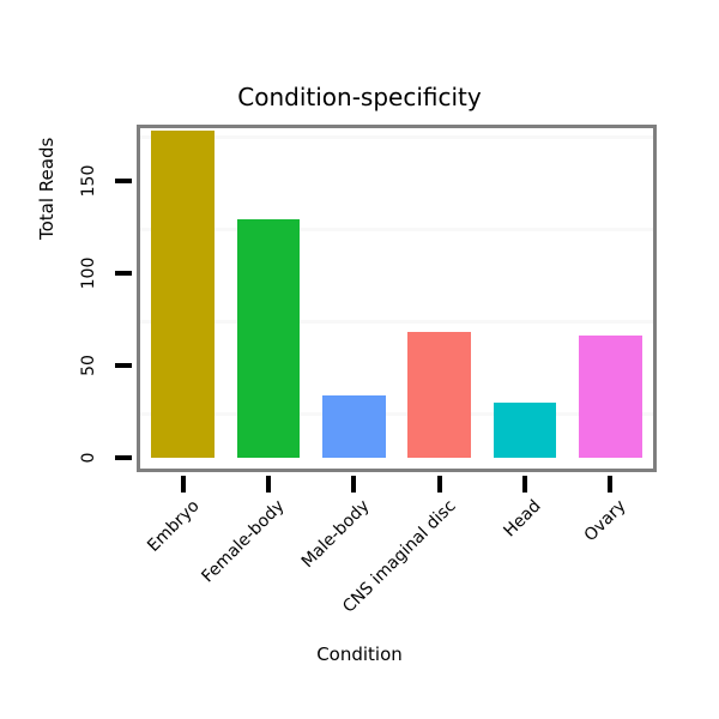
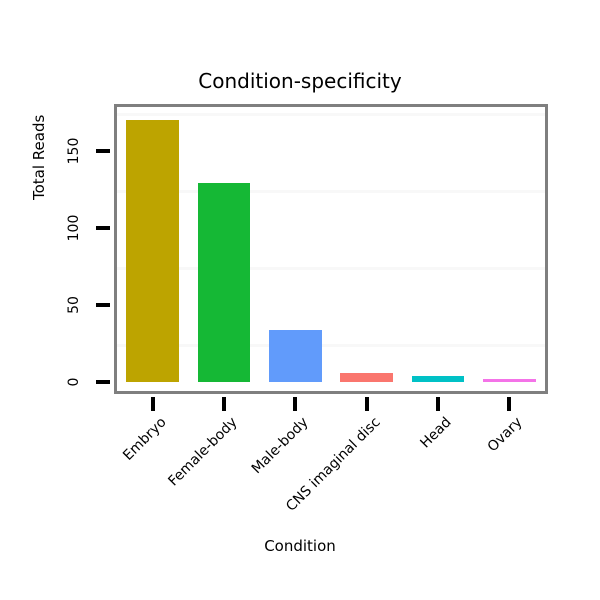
Embryo: 177 -> 170
CNS imaginal disc: 68 -> 6
Head: 30 -> 4
Ovary: 66 -> 2
